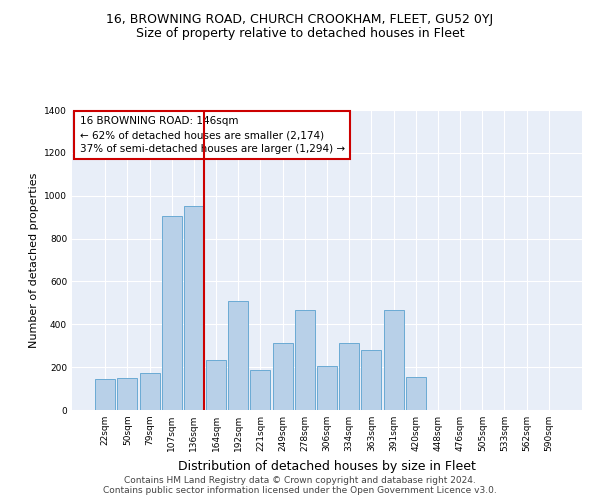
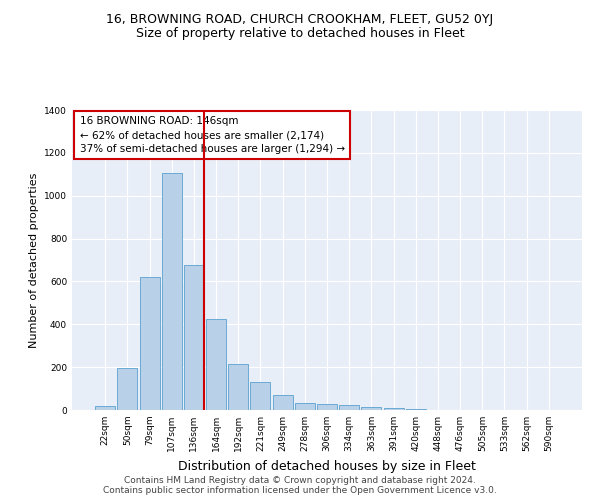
22sqm: 145 -> 18
50sqm: 150 -> 195
79sqm: 175 -> 620
107sqm: 905 -> 1105
136sqm: 950 -> 675
164sqm: 235 -> 425
192sqm: 510 -> 215
221sqm: 185 -> 130
249sqm: 315 -> 70
278sqm: 465 -> 35
306sqm: 205 -> 30
334sqm: 315 -> 25
363sqm: 280 -> 15
391sqm: 465 -> 10
420sqm: 155 -> 5
